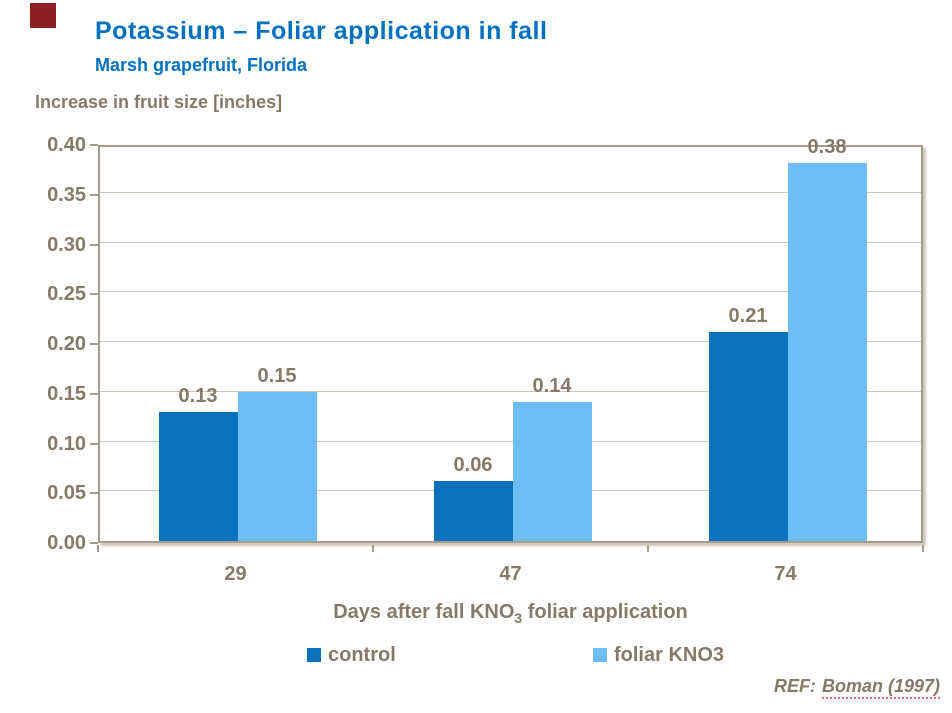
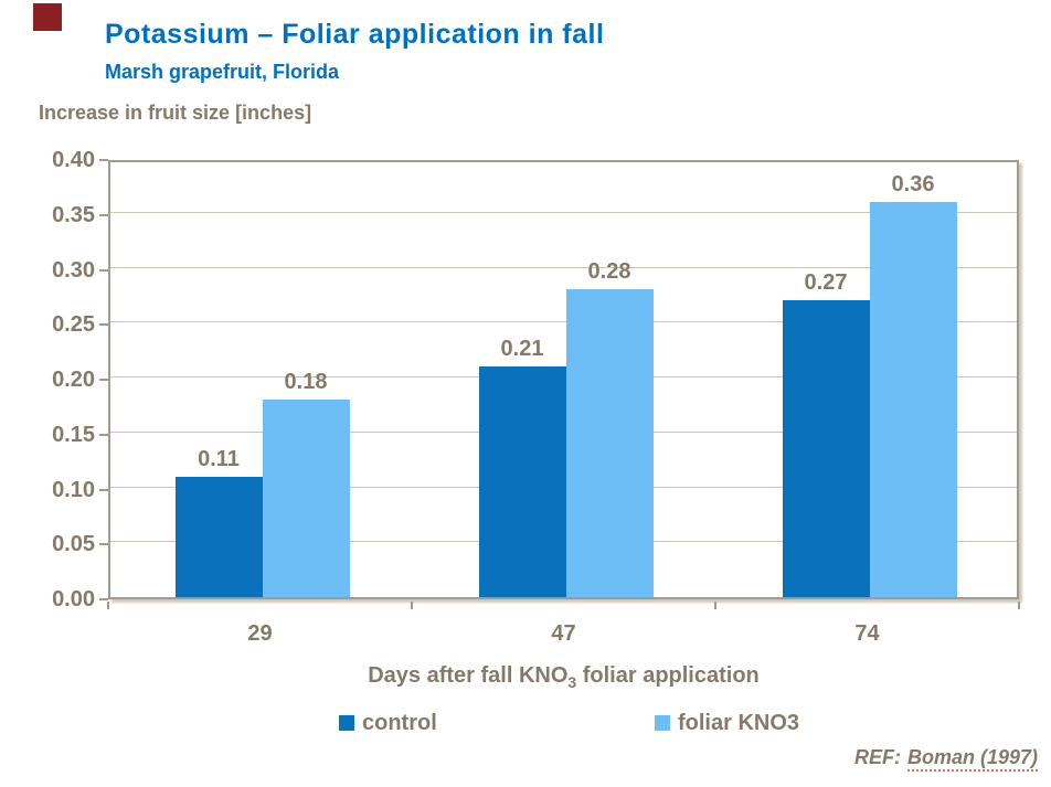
control/29: 0.13 -> 0.11
foliar KNO3/29: 0.15 -> 0.18
control/47: 0.06 -> 0.21
foliar KNO3/47: 0.14 -> 0.28
control/74: 0.21 -> 0.27
foliar KNO3/74: 0.38 -> 0.36
